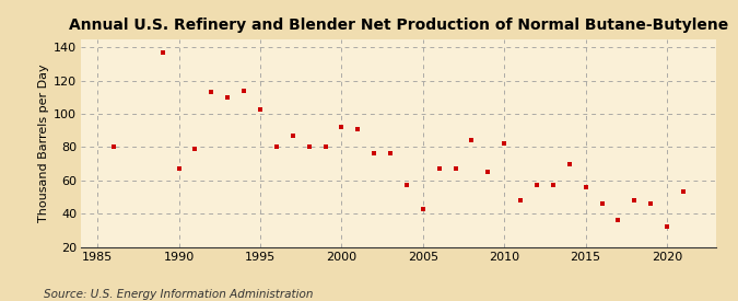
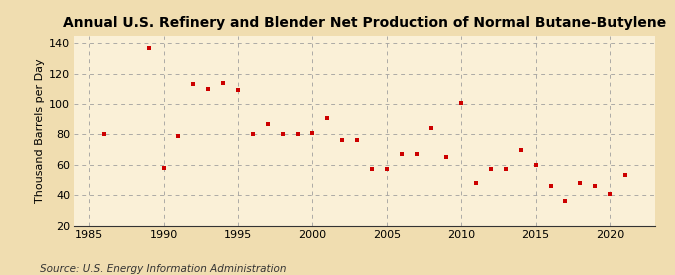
1990: 67 -> 58
1995: 103 -> 109
2000: 92 -> 81
2005: 43 -> 57
2010: 82 -> 101
2015: 56 -> 60
2020: 32 -> 41
